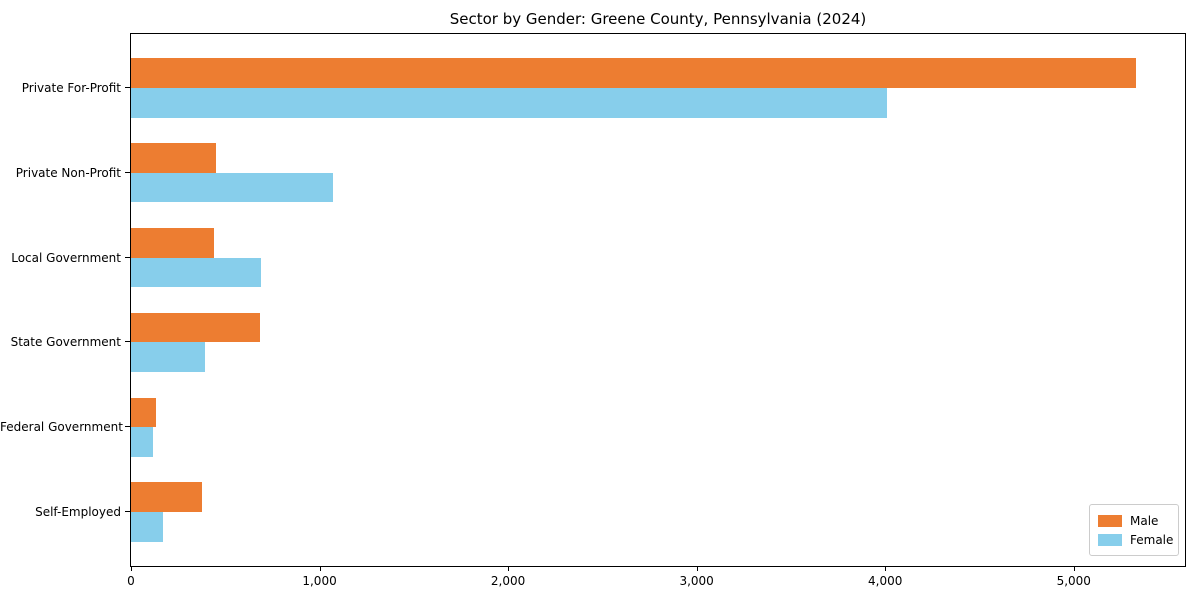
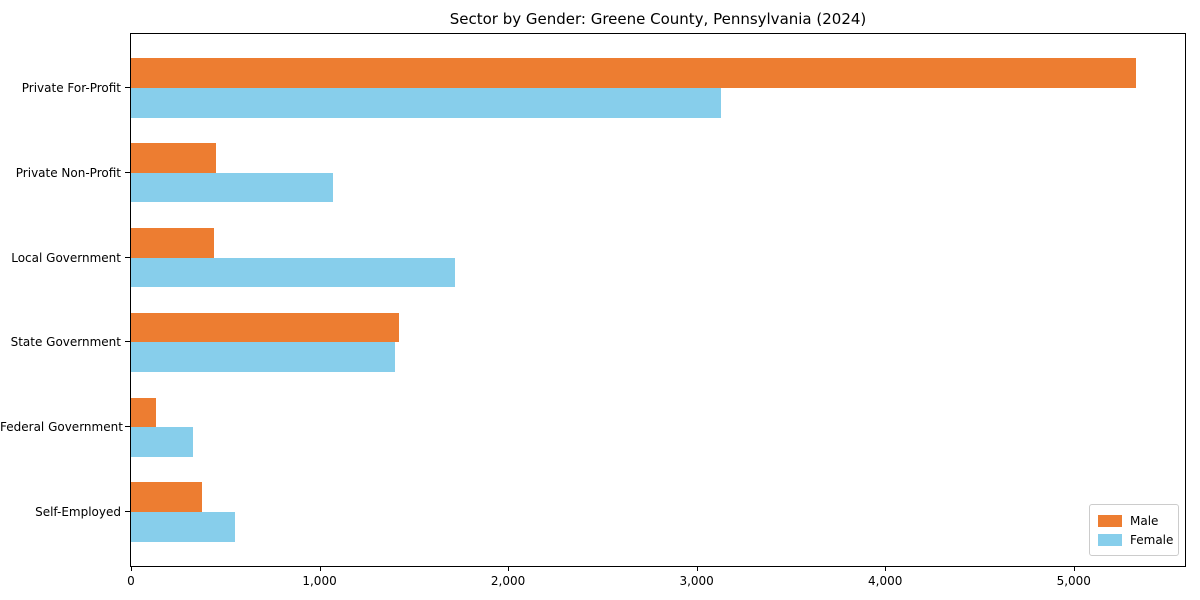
Female/Private For-Profit: 4010 -> 3130
Female/Local Government: 690 -> 1720
Male/State Government: 680 -> 1420
Female/State Government: 390 -> 1400
Female/Federal Government: 120 -> 330
Female/Self-Employed: 170 -> 550
